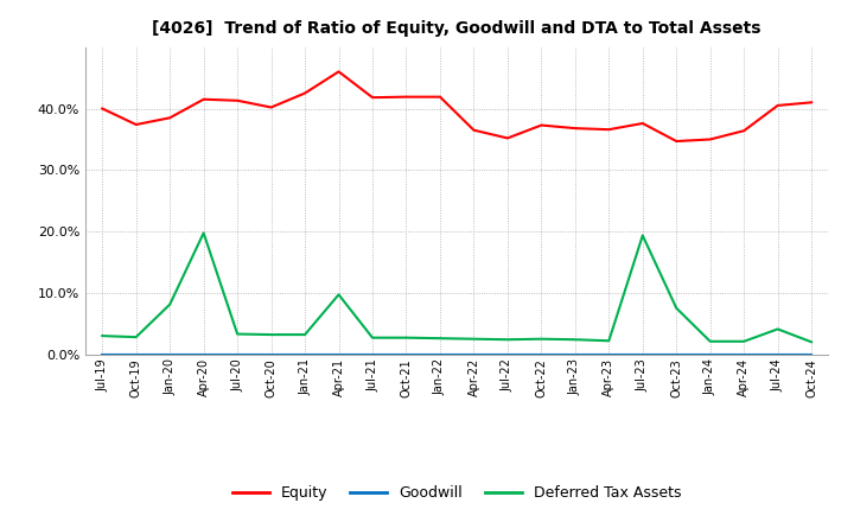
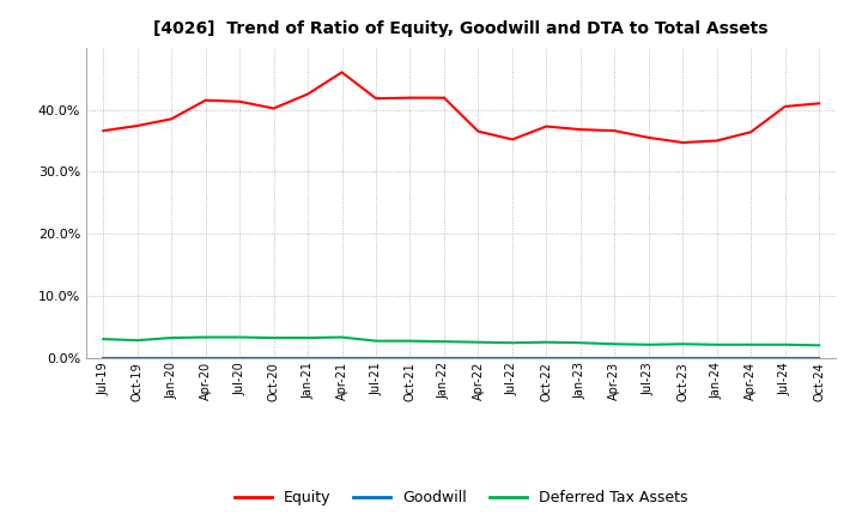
Equity/Jul-19: 40.0% -> 36.6%
Deferred Tax Assets/Jan-20: 8.2% -> 3.3%
Deferred Tax Assets/Apr-20: 19.8% -> 3.4%
Deferred Tax Assets/Apr-21: 9.8% -> 3.4%
Equity/Jul-23: 37.6% -> 35.5%
Deferred Tax Assets/Jul-23: 19.4% -> 2.2%
Deferred Tax Assets/Oct-23: 7.6% -> 2.3%
Deferred Tax Assets/Jul-24: 4.2% -> 2.2%
